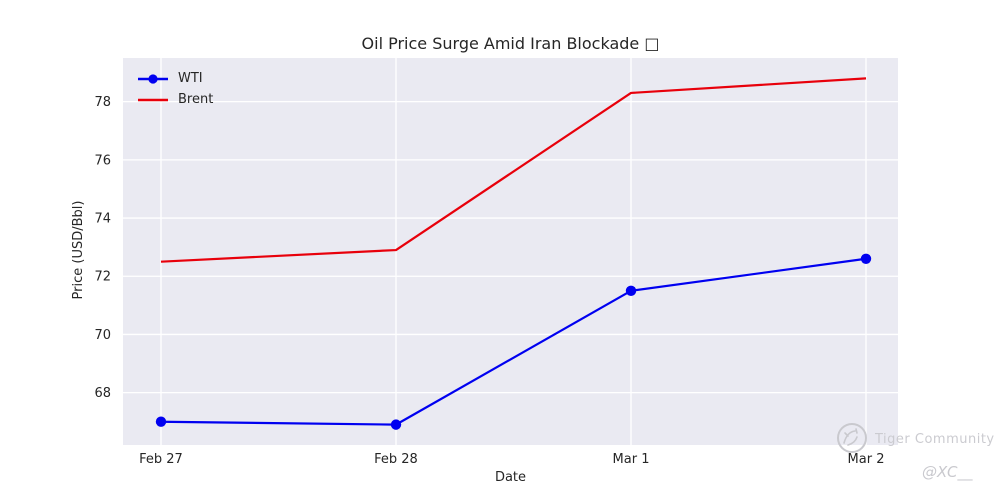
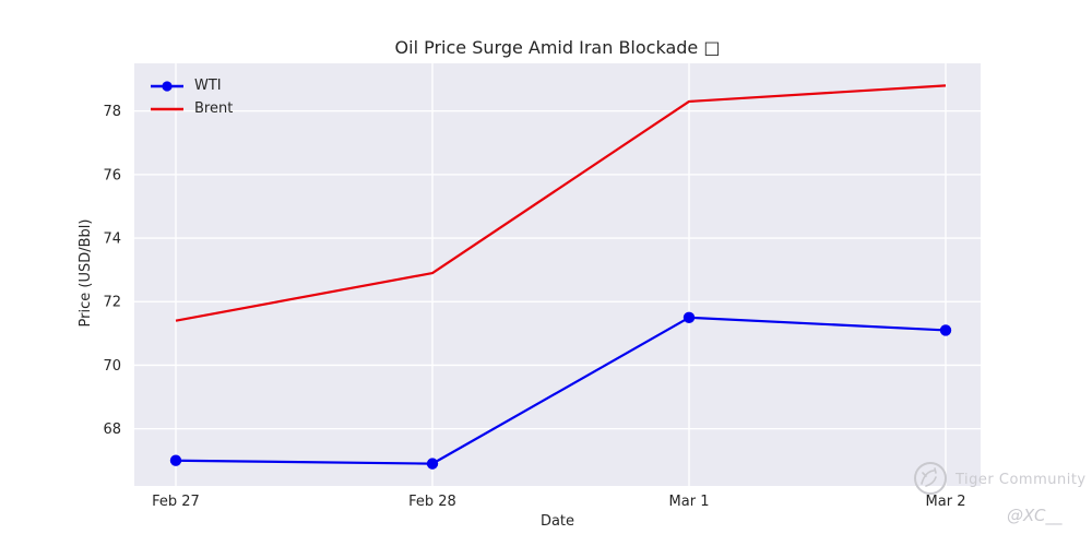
Brent/Feb 27: 72.5 -> 71.4
WTI/Mar 2: 72.6 -> 71.1
